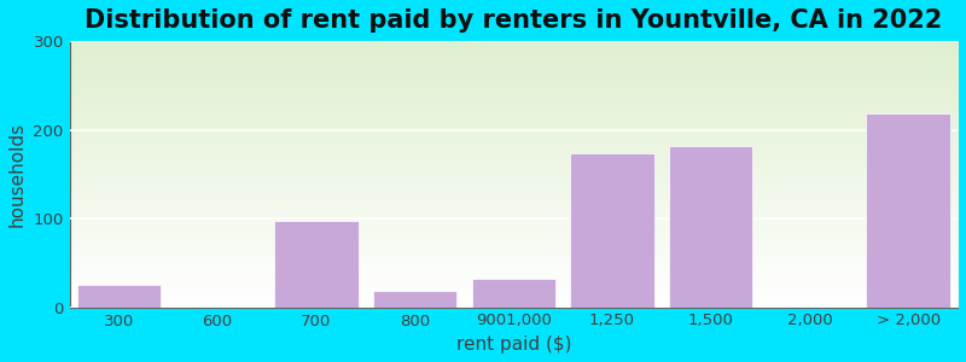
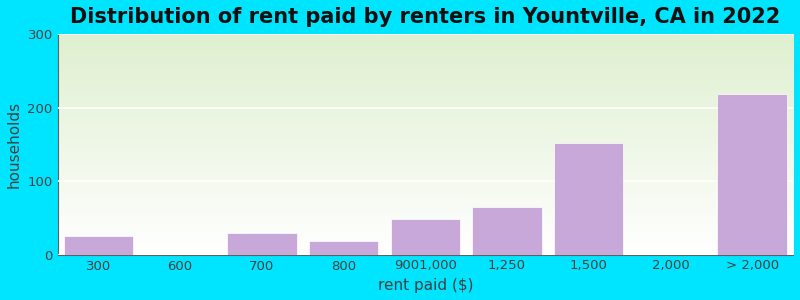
700: 98 -> 30
9001,000: 32 -> 48
1,250: 174 -> 65
1,500: 182 -> 152
